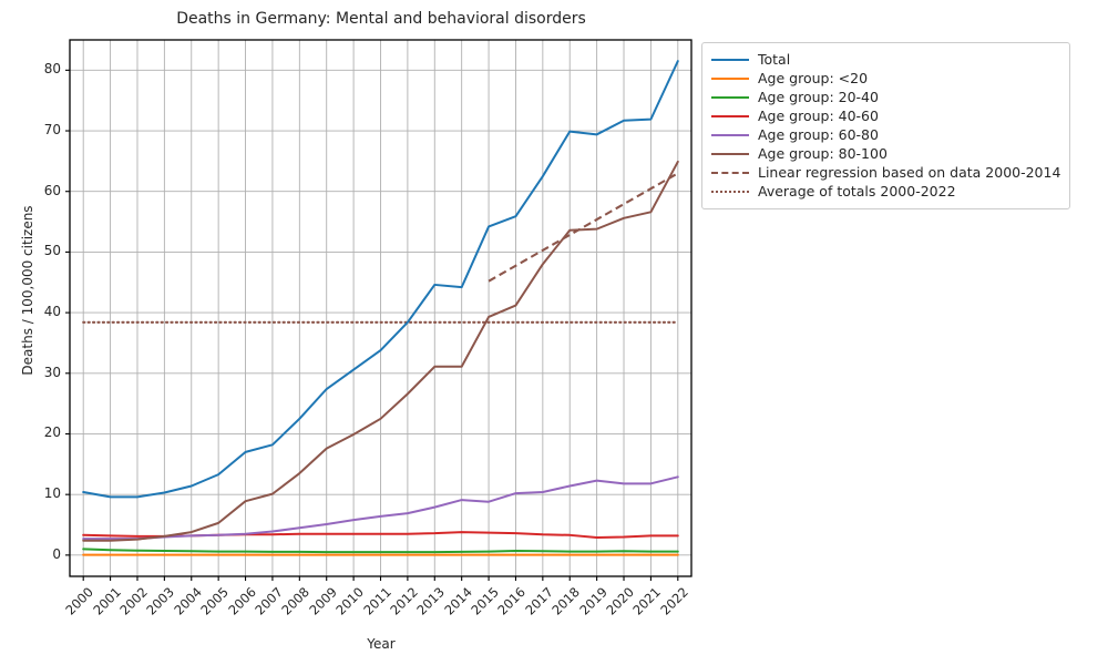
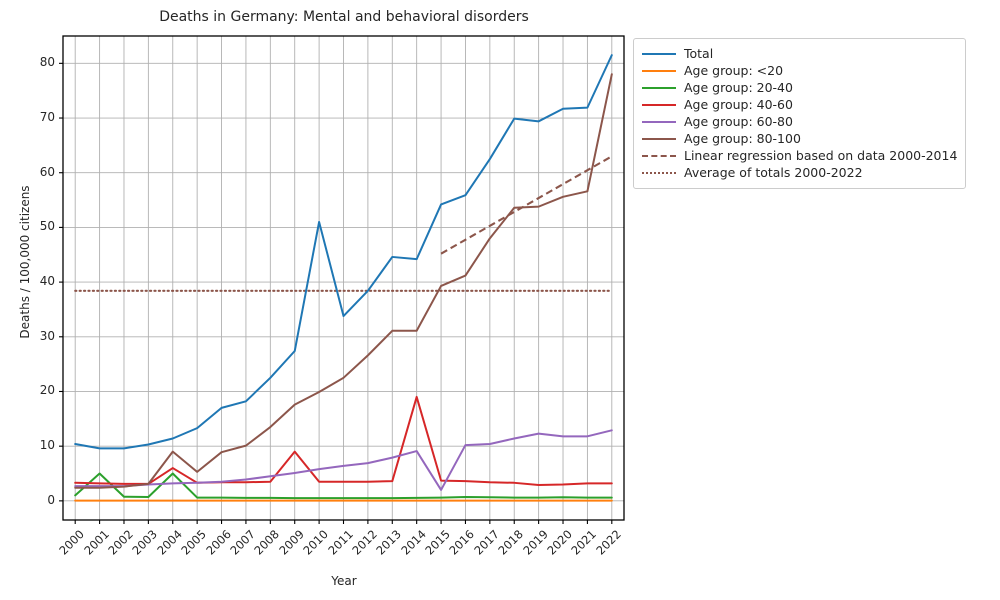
Age group: 20-40/2001: 1 -> 5
Age group: 20-40/2004: 1 -> 5
Age group: 40-60/2004: 3 -> 6
Age group: 80-100/2004: 4 -> 9
Age group: 40-60/2009: 4 -> 9
Total/2010: 31 -> 51
Age group: 40-60/2014: 4 -> 19
Age group: 60-80/2015: 9 -> 2
Age group: 80-100/2022: 65 -> 78
